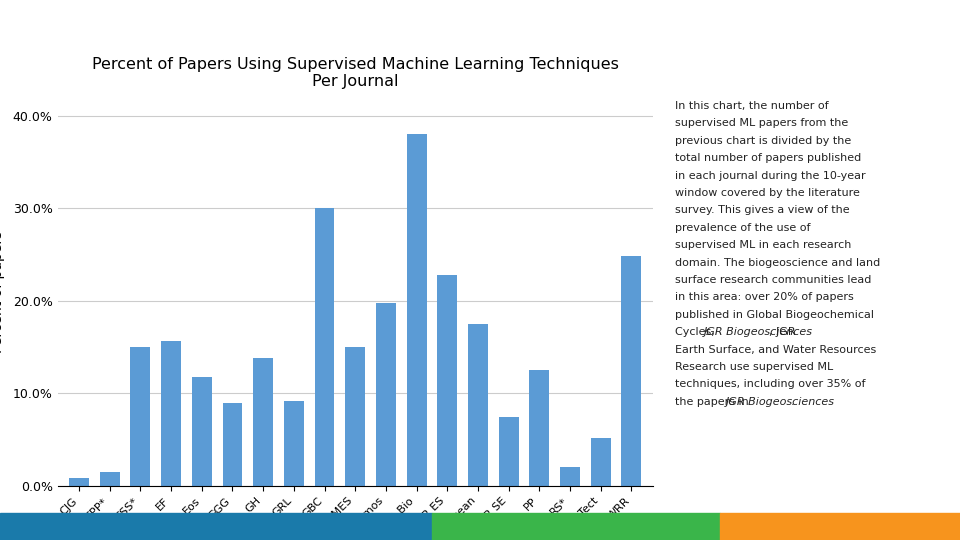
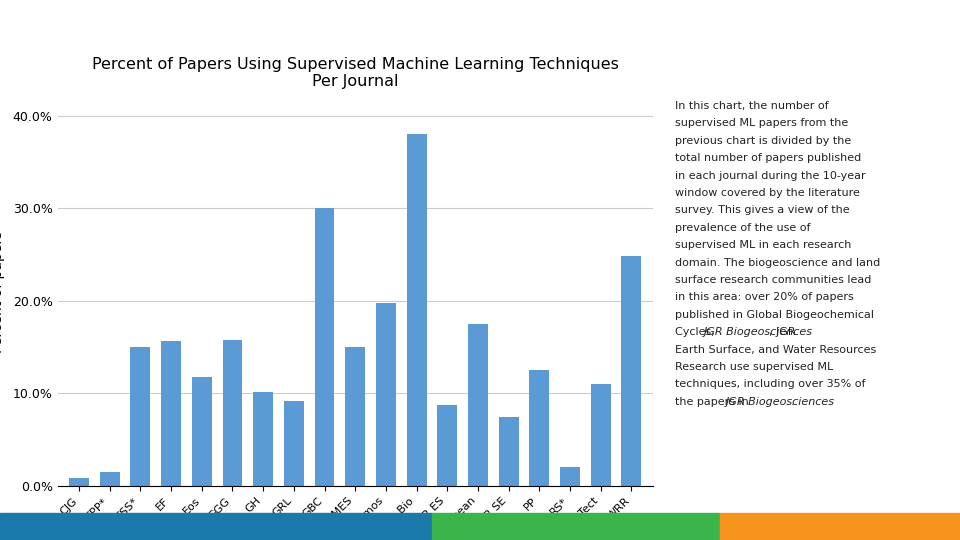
GGG: 9.0% -> 15.8%
GH: 13.8% -> 10.2%
JGR ES: 22.8% -> 8.8%
Tect: 5.2% -> 11.0%
